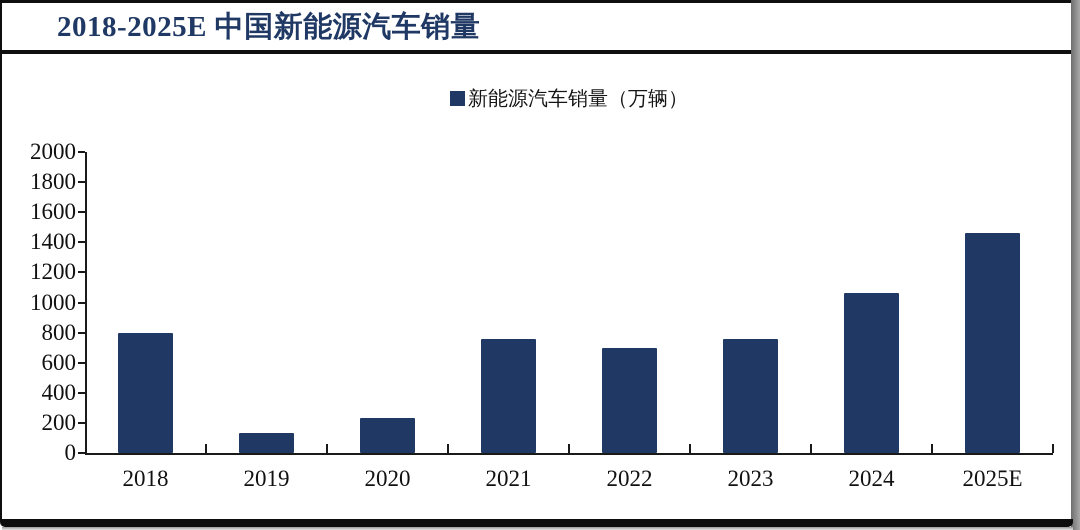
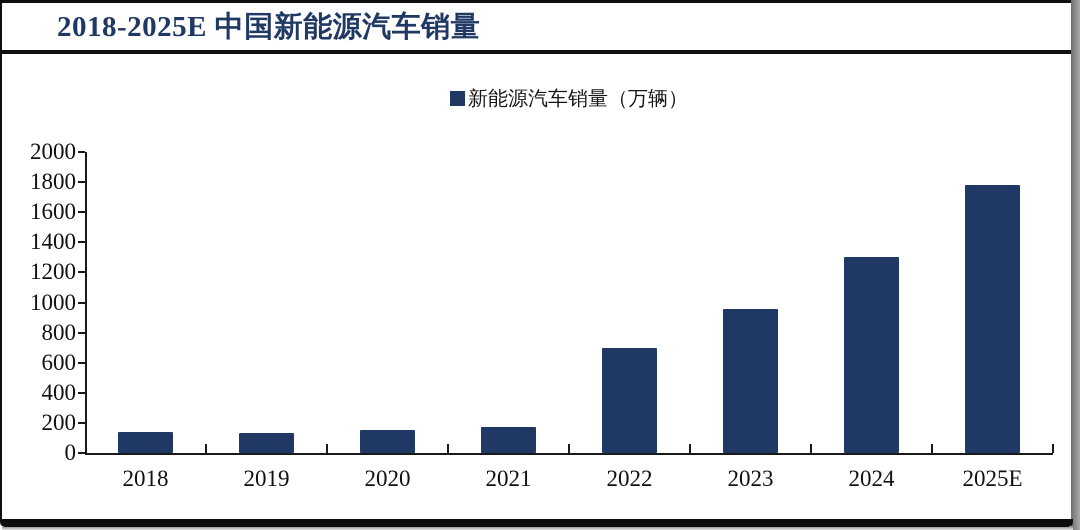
2018: 800 -> 140
2020: 230 -> 150
2021: 760 -> 170
2023: 760 -> 960
2024: 1060 -> 1300
2025E: 1460 -> 1780
